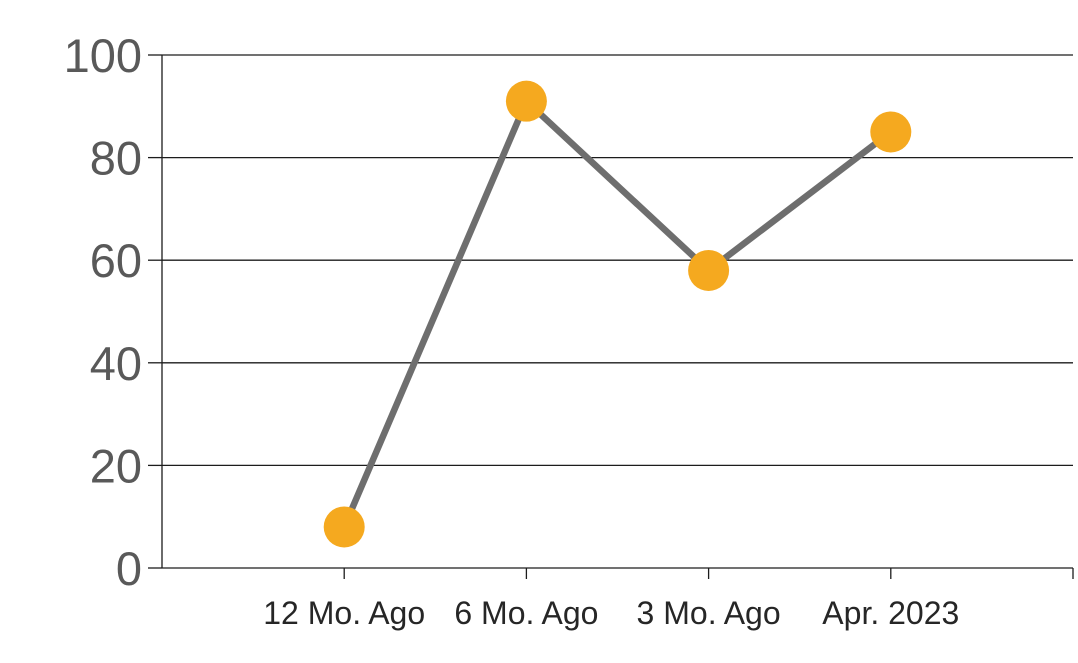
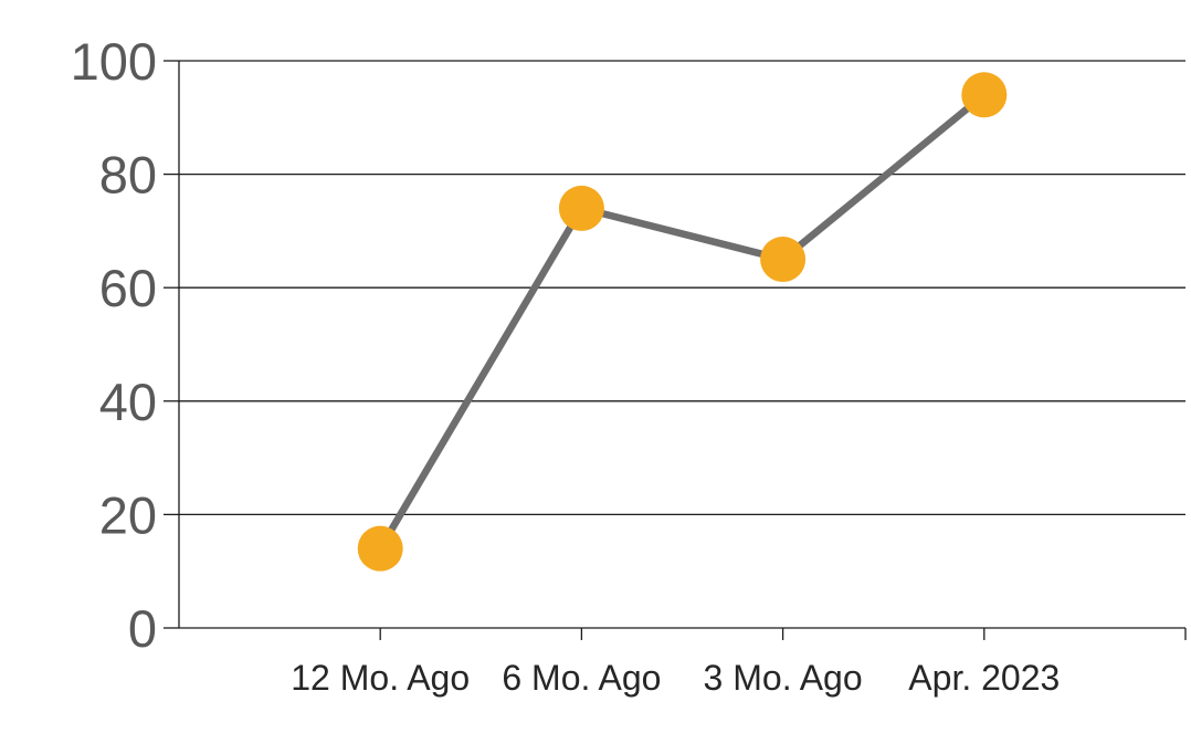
12 Mo. Ago: 8 -> 14
6 Mo. Ago: 91 -> 74
3 Mo. Ago: 58 -> 65
Apr. 2023: 85 -> 94
